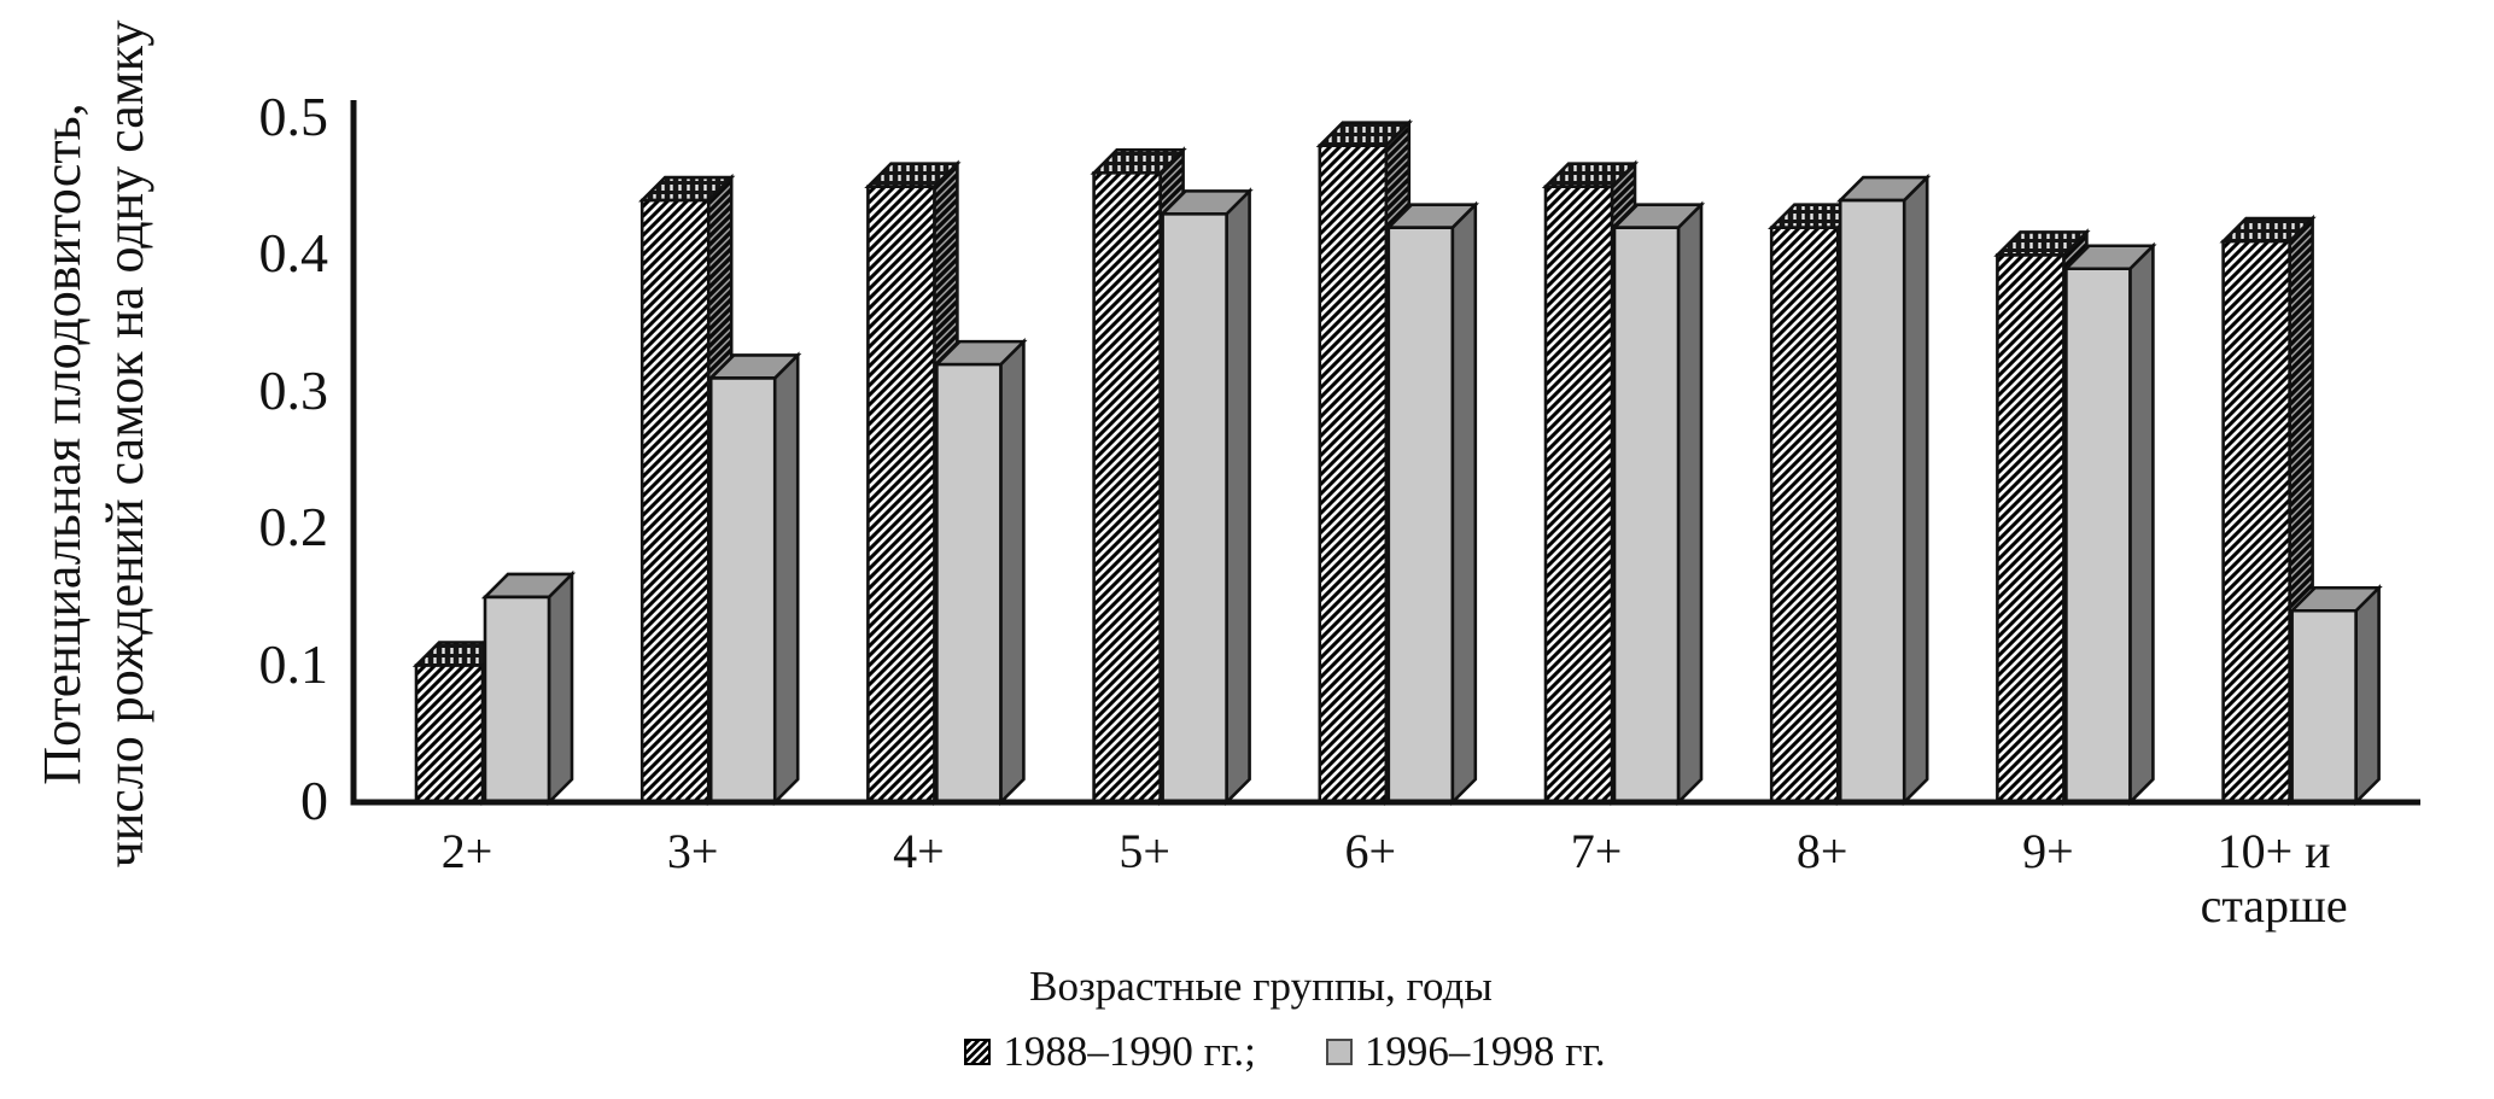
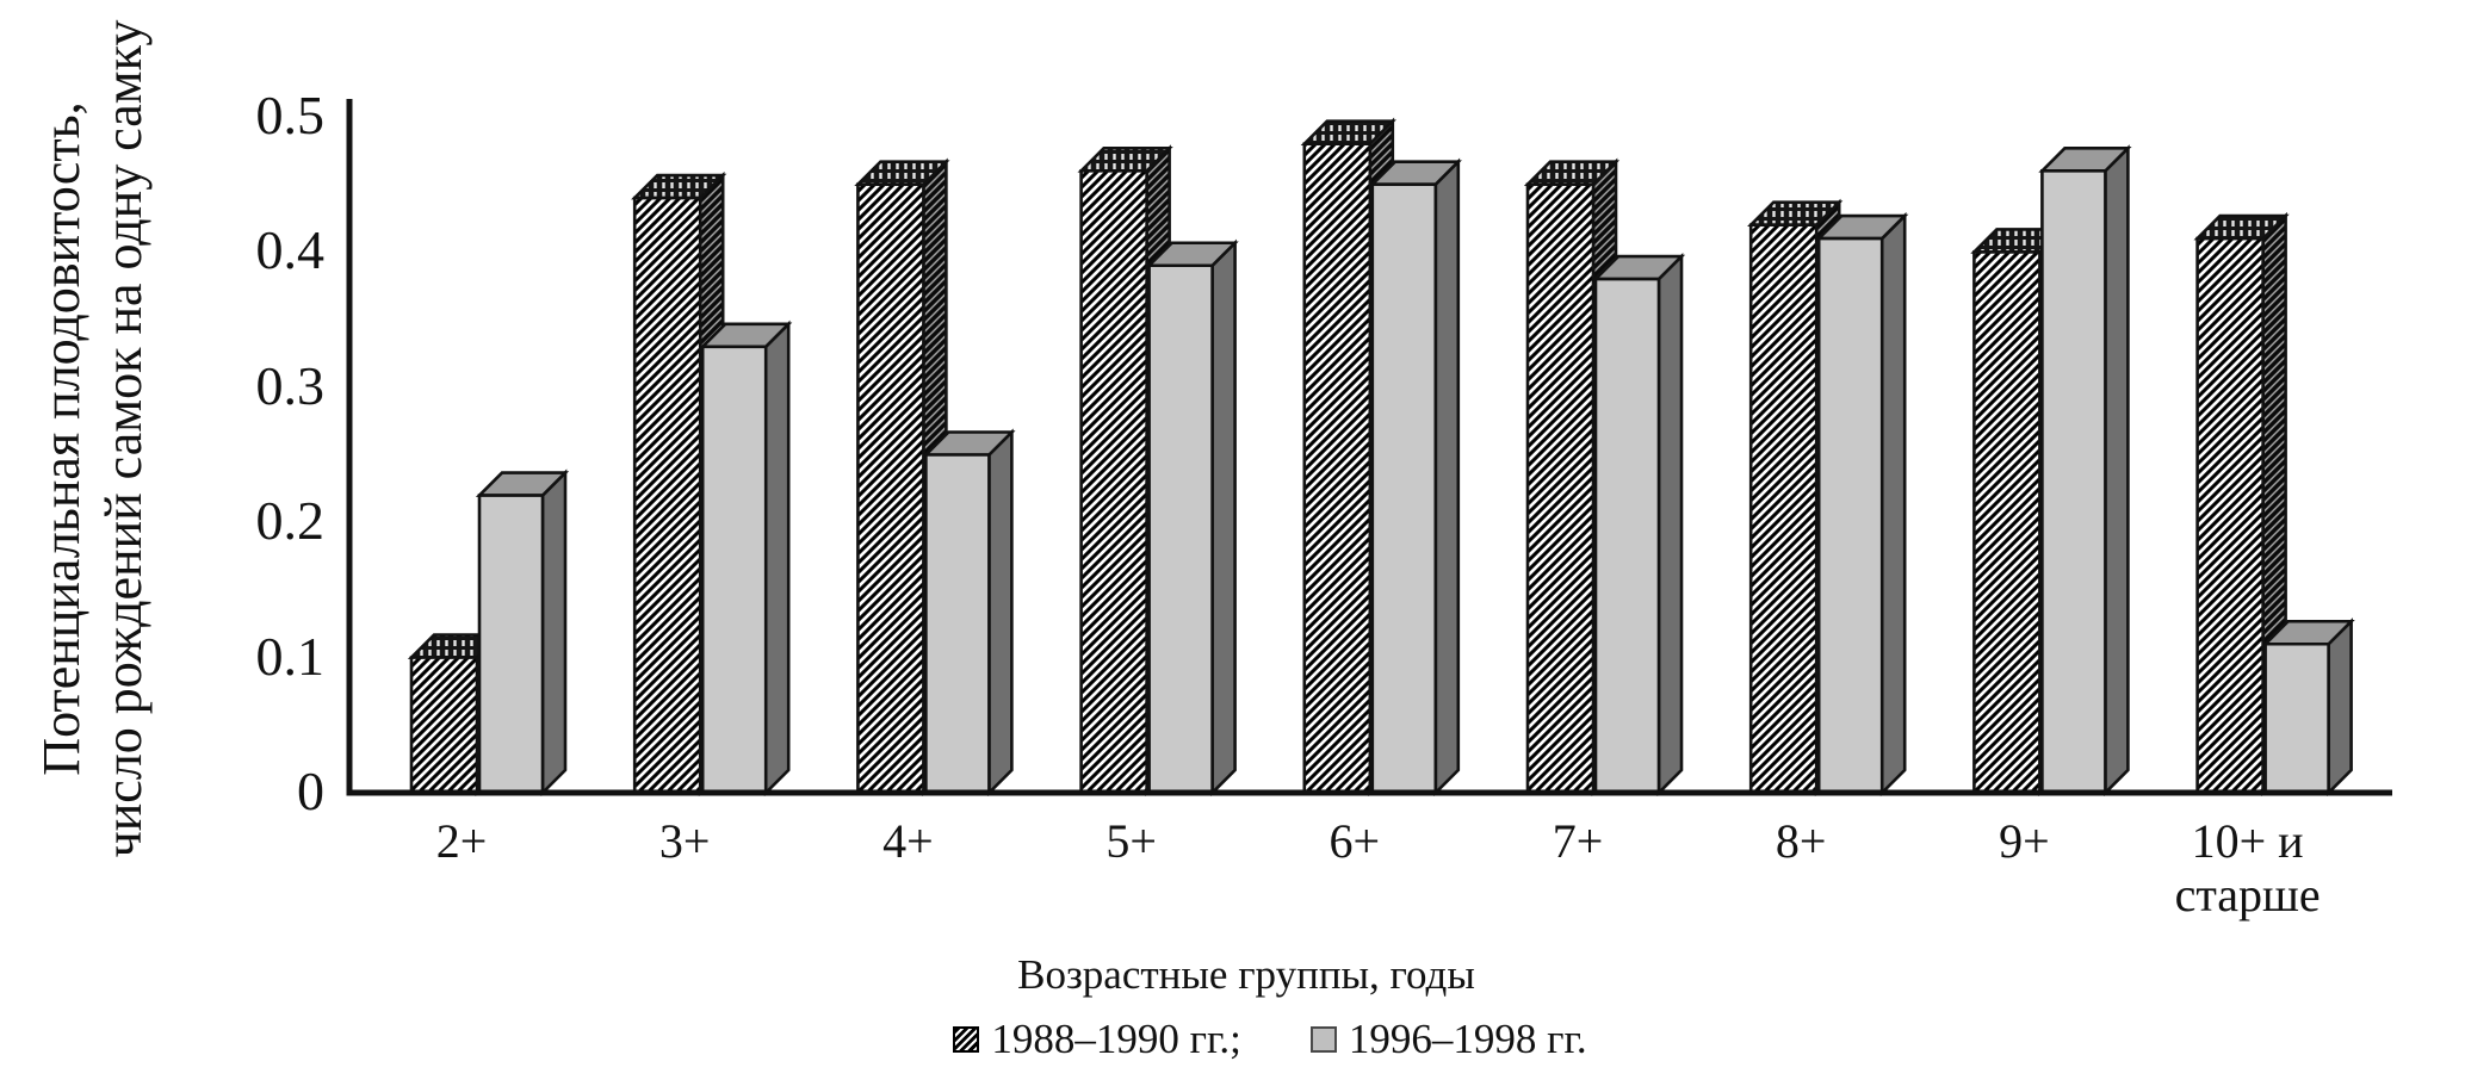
1996–1998 гг./2+: 0.15 -> 0.22
1996–1998 гг./3+: 0.31 -> 0.33
1996–1998 гг./4+: 0.32 -> 0.25
1996–1998 гг./5+: 0.43 -> 0.39
1996–1998 гг./6+: 0.42 -> 0.45
1996–1998 гг./7+: 0.42 -> 0.38
1996–1998 гг./8+: 0.44 -> 0.41
1996–1998 гг./9+: 0.39 -> 0.46
1996–1998 гг./10+ и старше: 0.14 -> 0.11
